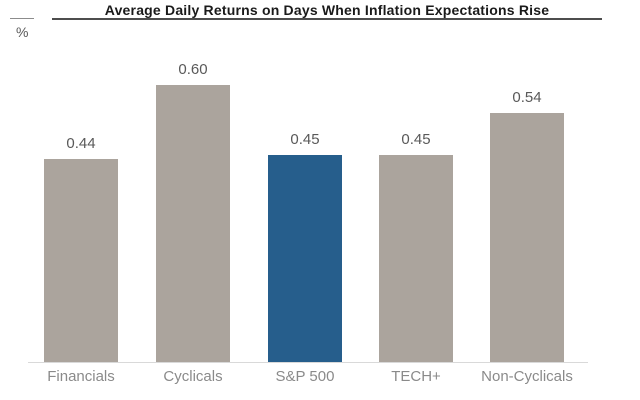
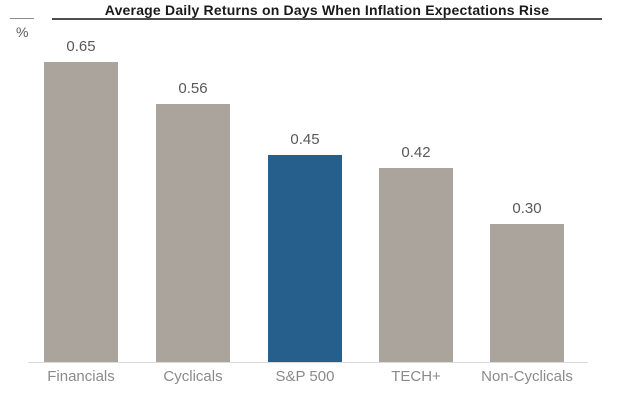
Financials: 0.44 -> 0.65
Cyclicals: 0.60 -> 0.56
TECH+: 0.45 -> 0.42
Non-Cyclicals: 0.54 -> 0.30
